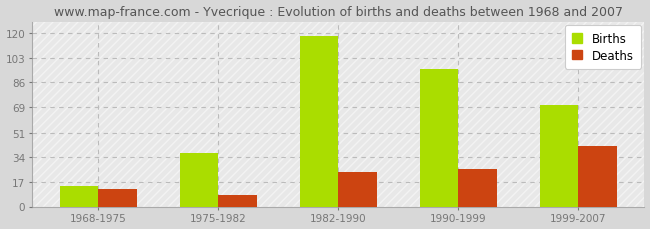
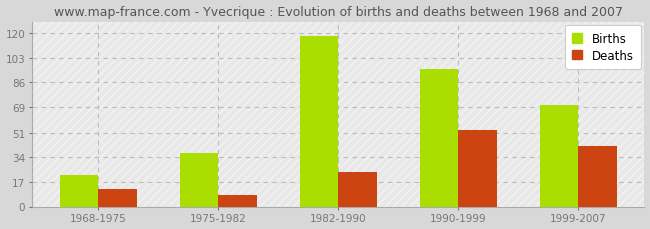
Births/1968-1975: 14 -> 22
Deaths/1990-1999: 26 -> 53
